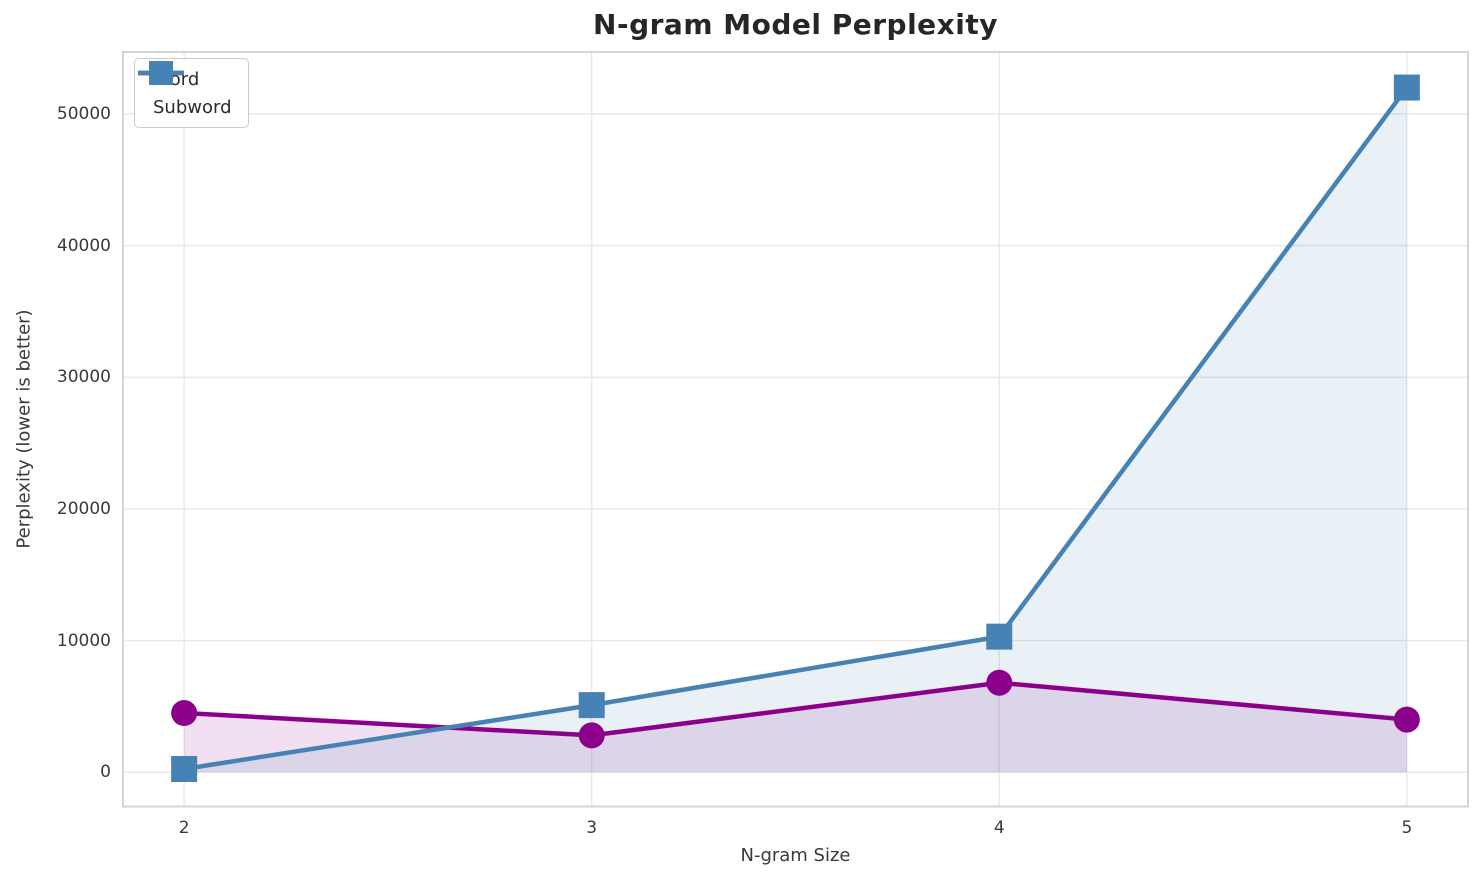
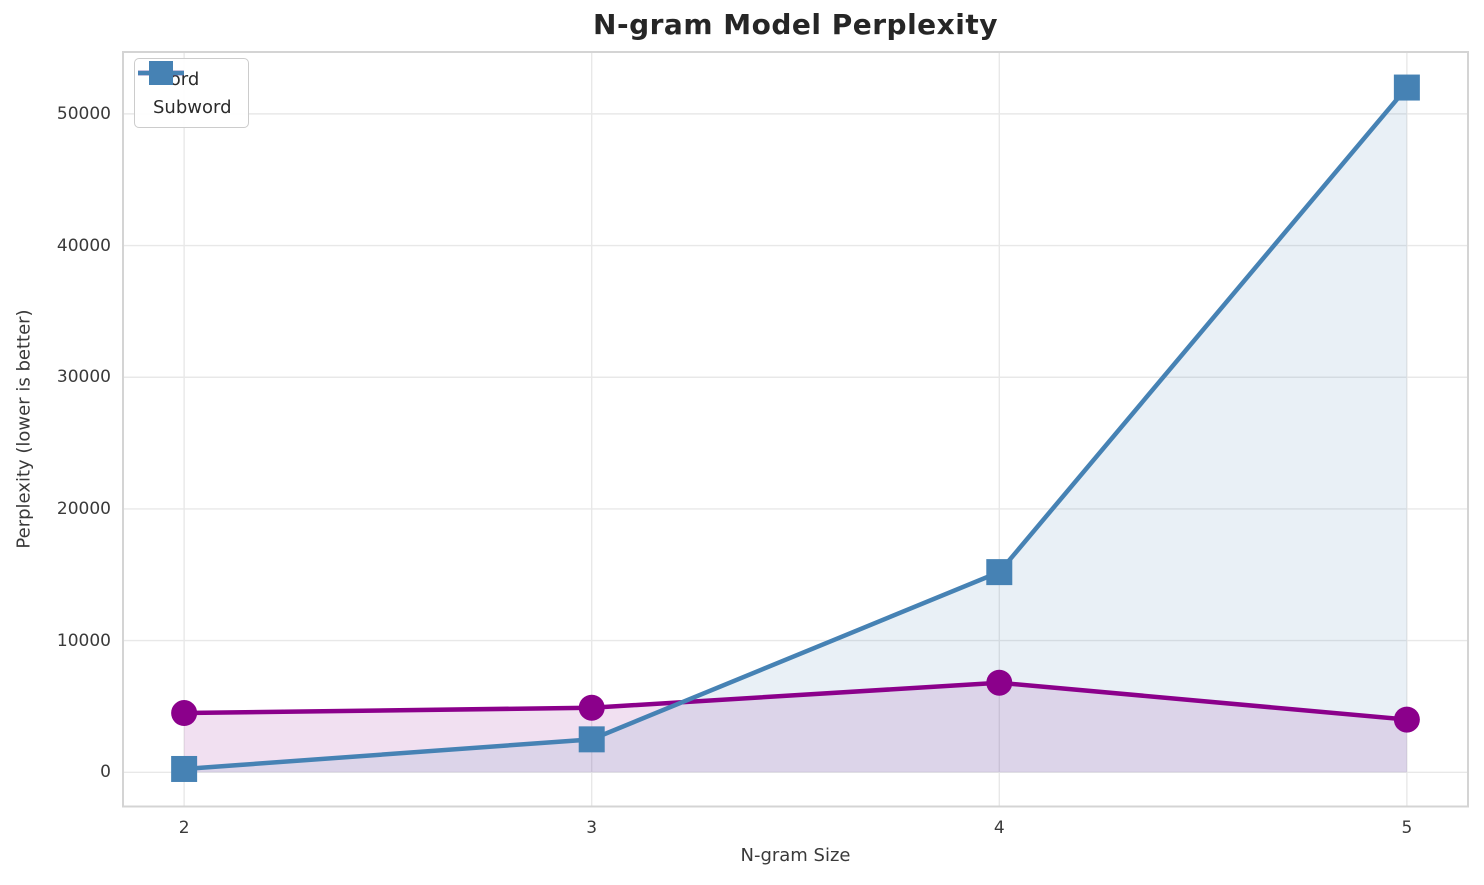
Word/3: 2800 -> 4900
Subword/3: 5100 -> 2500
Subword/4: 10300 -> 15200
